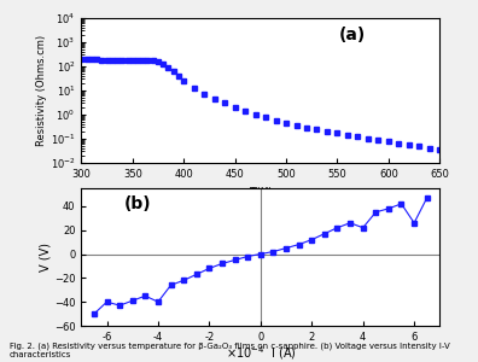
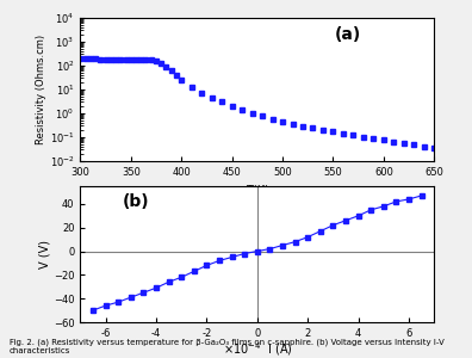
-6: -40 -> -46
-4: -40 -> -31
4: 22 -> 30
6: 26 -> 44
